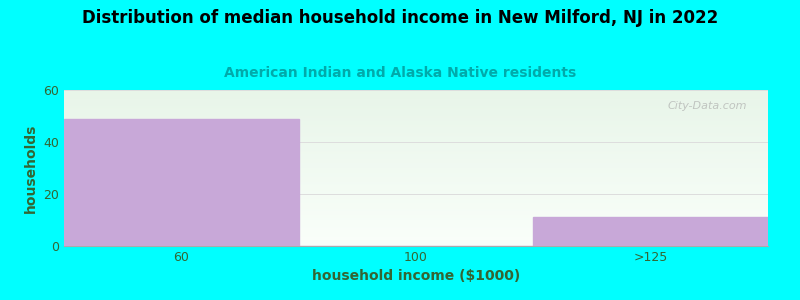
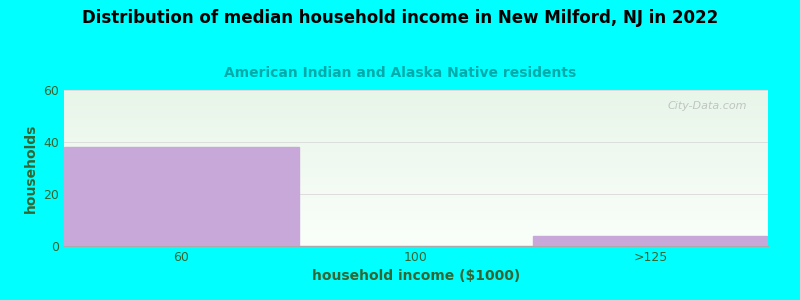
60: 49 -> 38
>125: 11 -> 4
